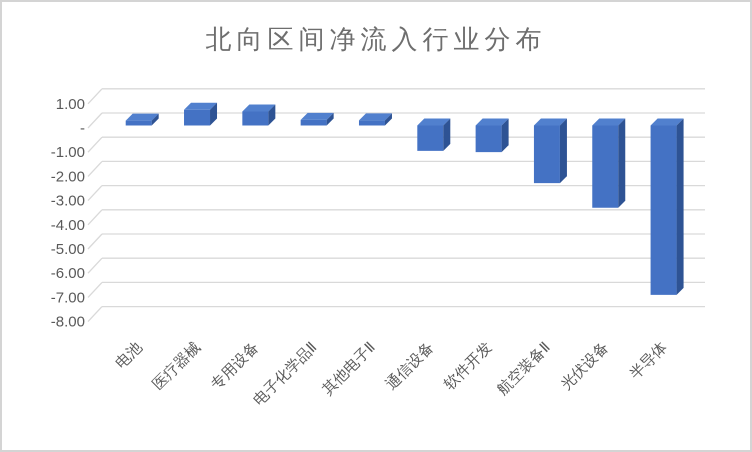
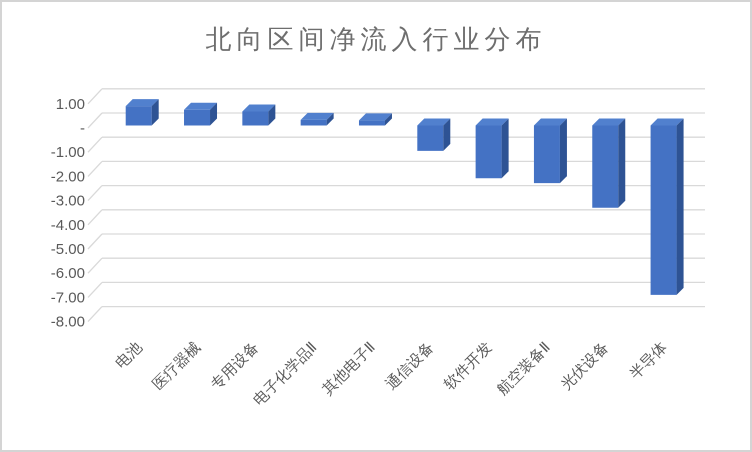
电池: 0.2 -> 0.8
软件开发: -1.1 -> -2.2
